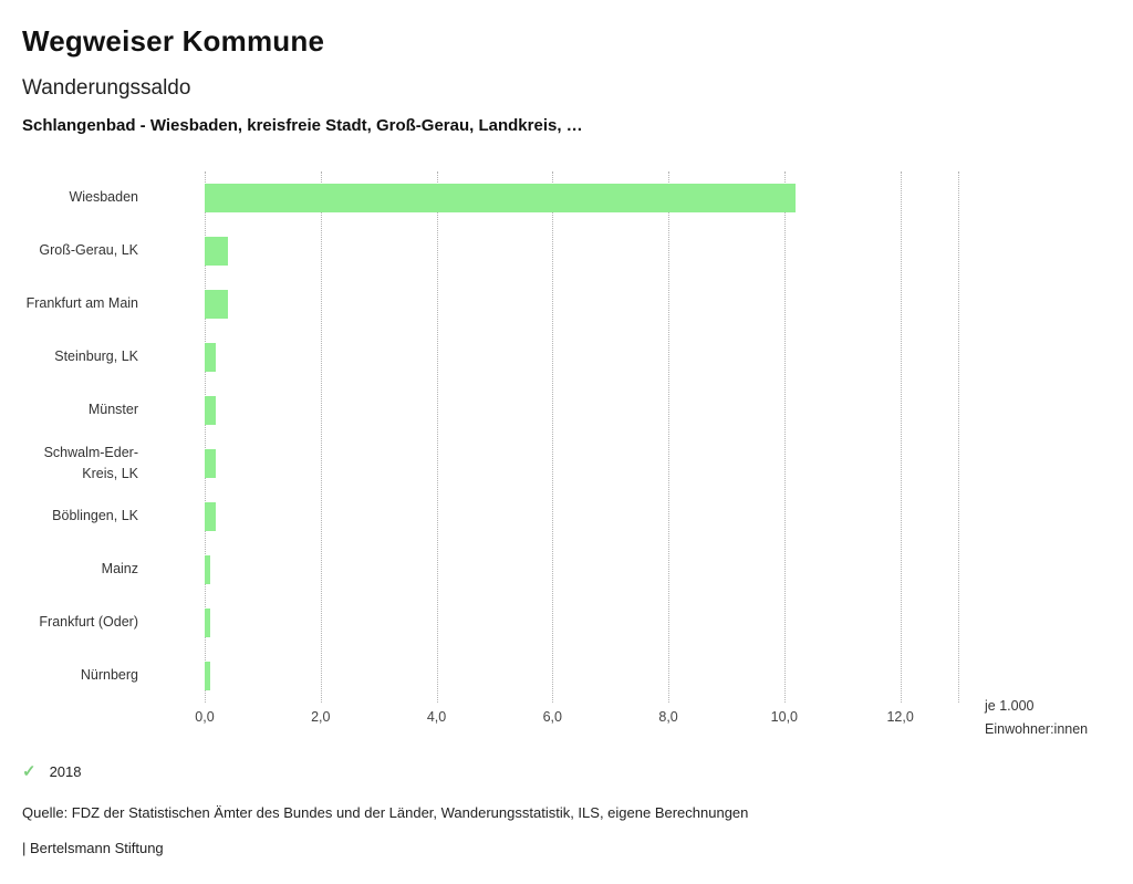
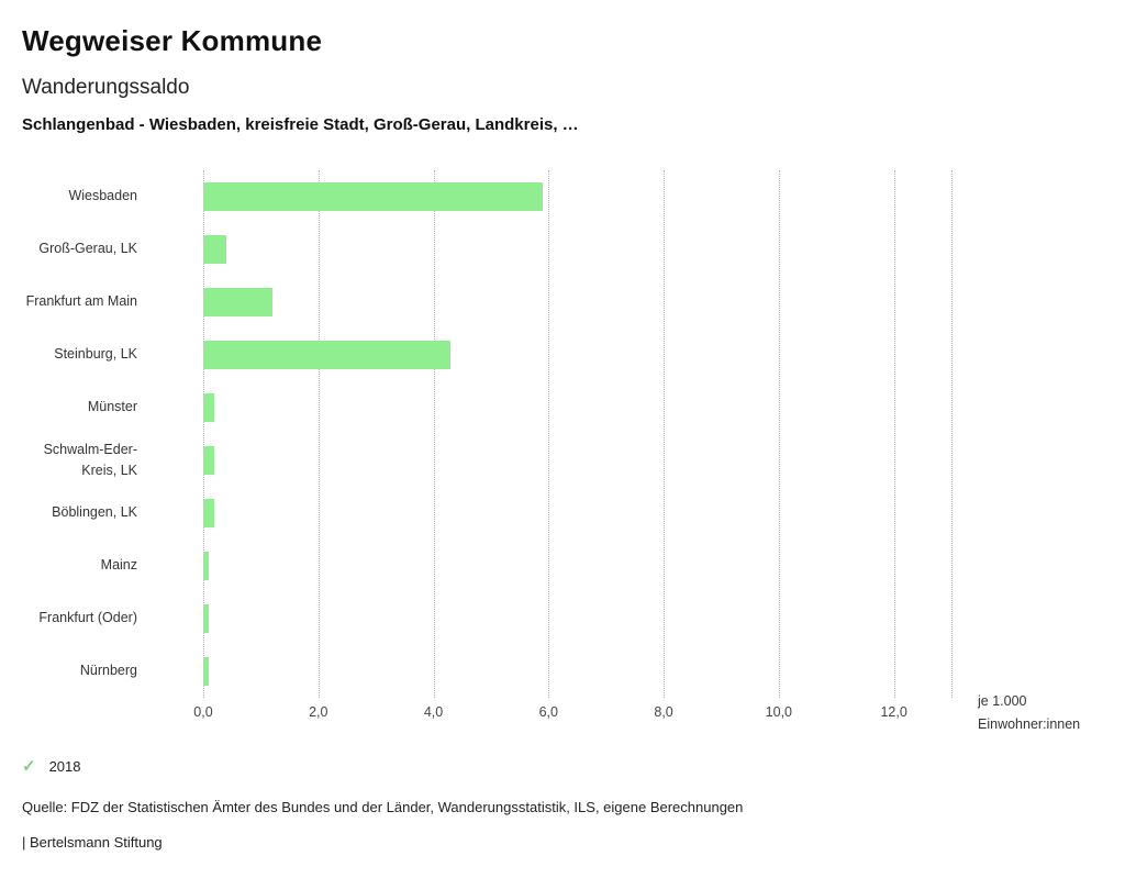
Wiesbaden: 10,2 -> 5,9
Frankfurt am Main: 0,4 -> 1,2
Steinburg, LK: 0,2 -> 4,3
